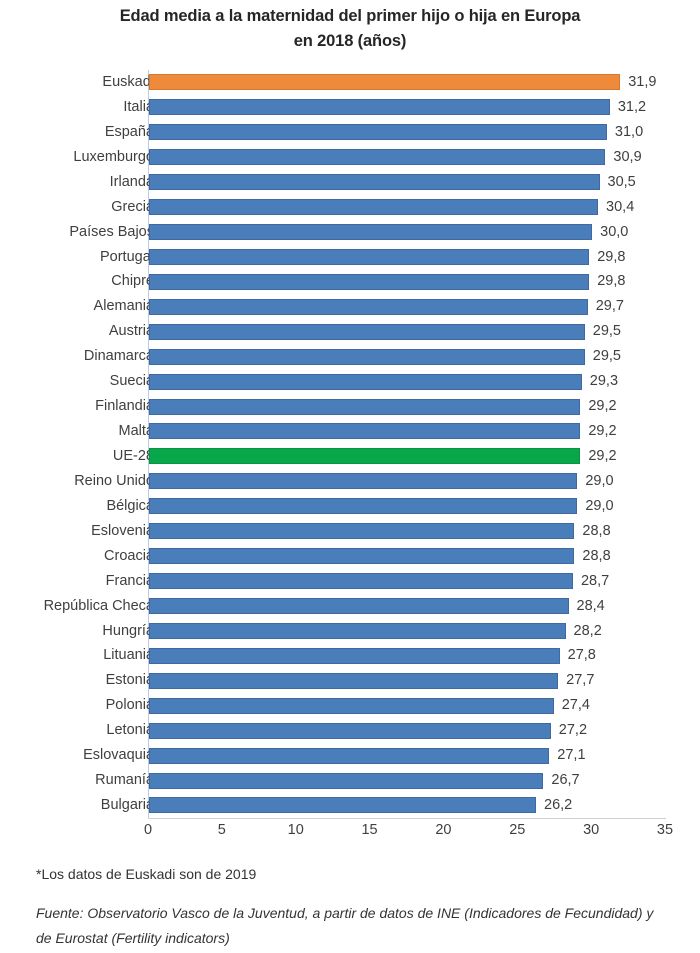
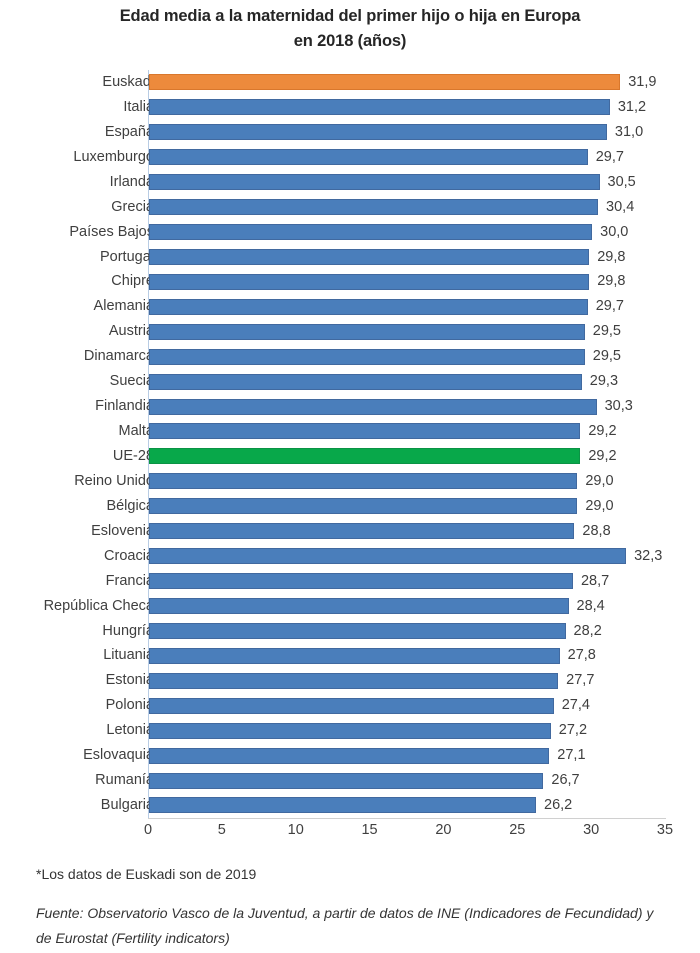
Luxemburgo: 30,9 -> 29,7
Finlandia: 29,2 -> 30,3
Croacia: 28,8 -> 32,3
